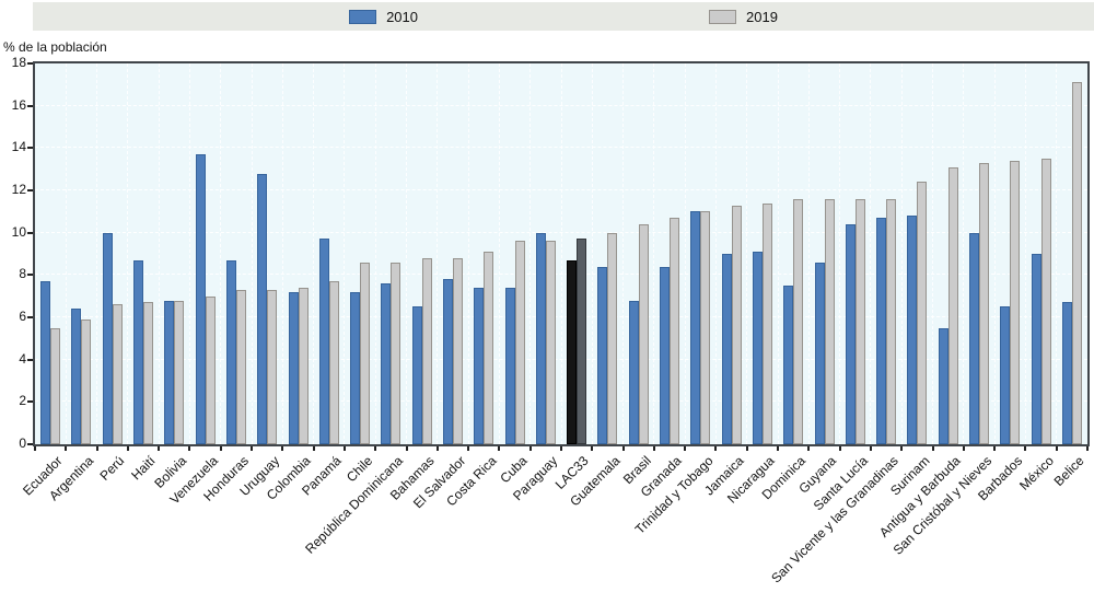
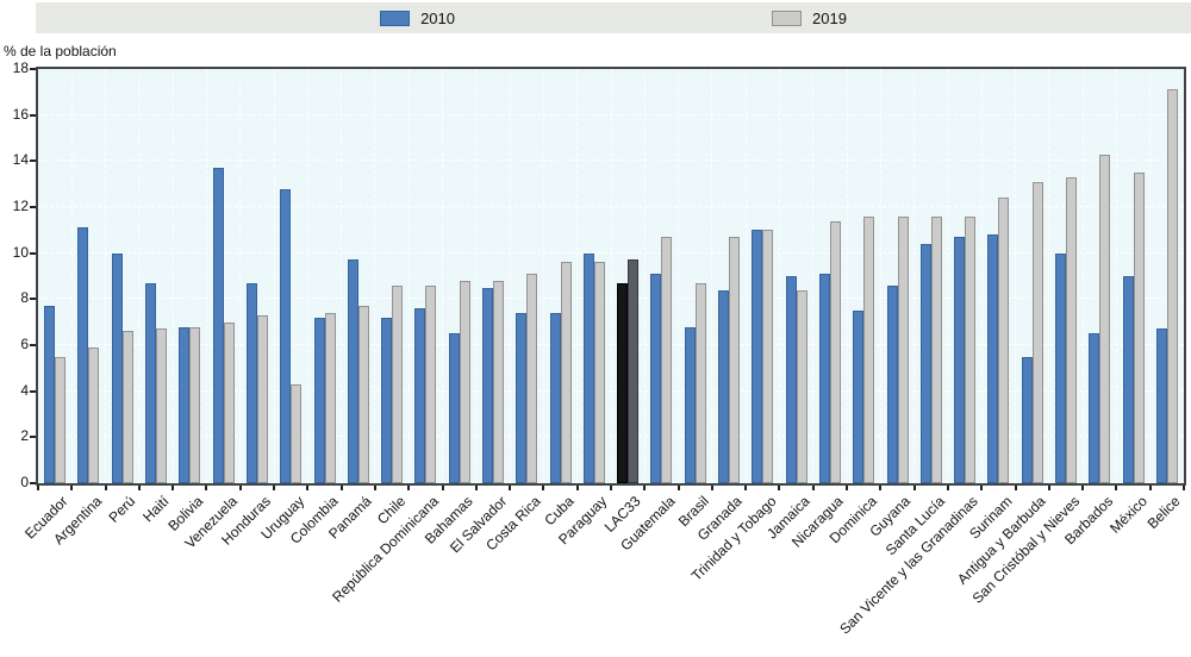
2010/Argentina: 6.4 -> 11.1
2019/Uruguay: 7.3 -> 4.3
2010/El Salvador: 7.8 -> 8.5
2010/Guatemala: 8.4 -> 9.1
2019/Guatemala: 10.0 -> 10.7
2019/Brasil: 10.4 -> 8.7
2019/Jamaica: 11.3 -> 8.4
2019/Barbados: 13.4 -> 14.3
